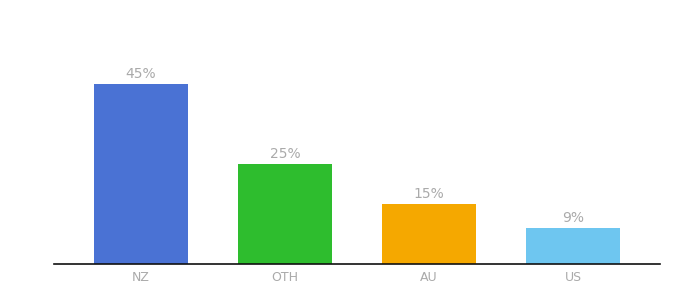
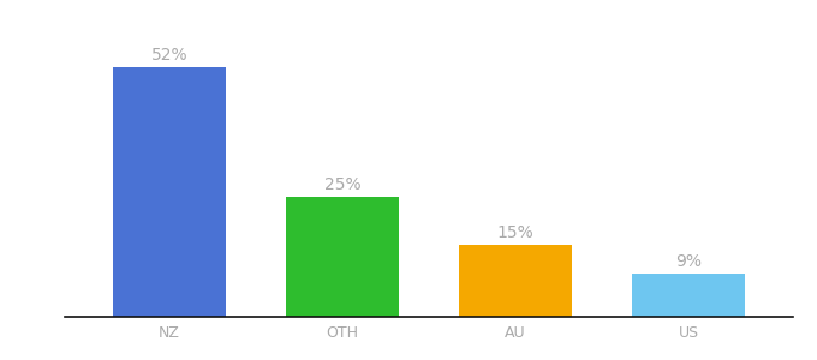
NZ: 45% -> 52%
